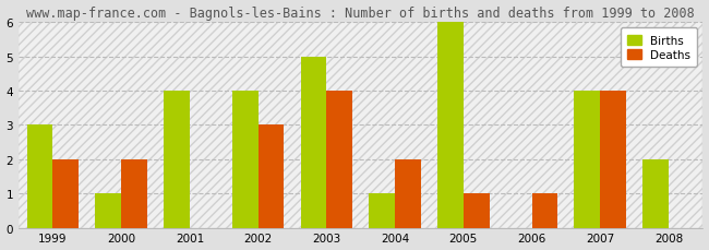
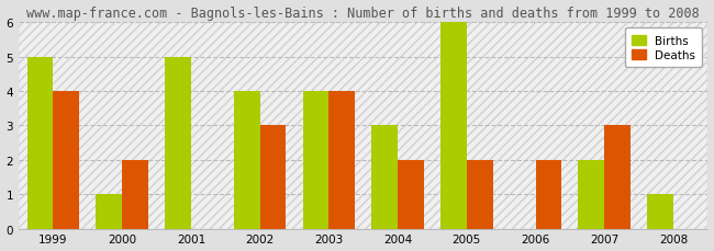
Births/1999: 3 -> 5
Deaths/1999: 2 -> 4
Births/2001: 4 -> 5
Births/2003: 5 -> 4
Births/2004: 1 -> 3
Deaths/2005: 1 -> 2
Deaths/2006: 1 -> 2
Births/2007: 4 -> 2
Deaths/2007: 4 -> 3
Births/2008: 2 -> 1
